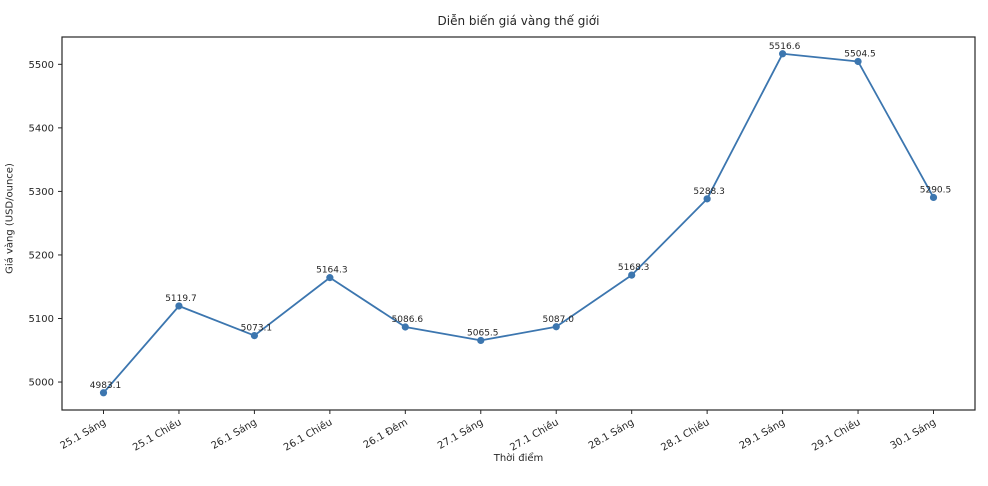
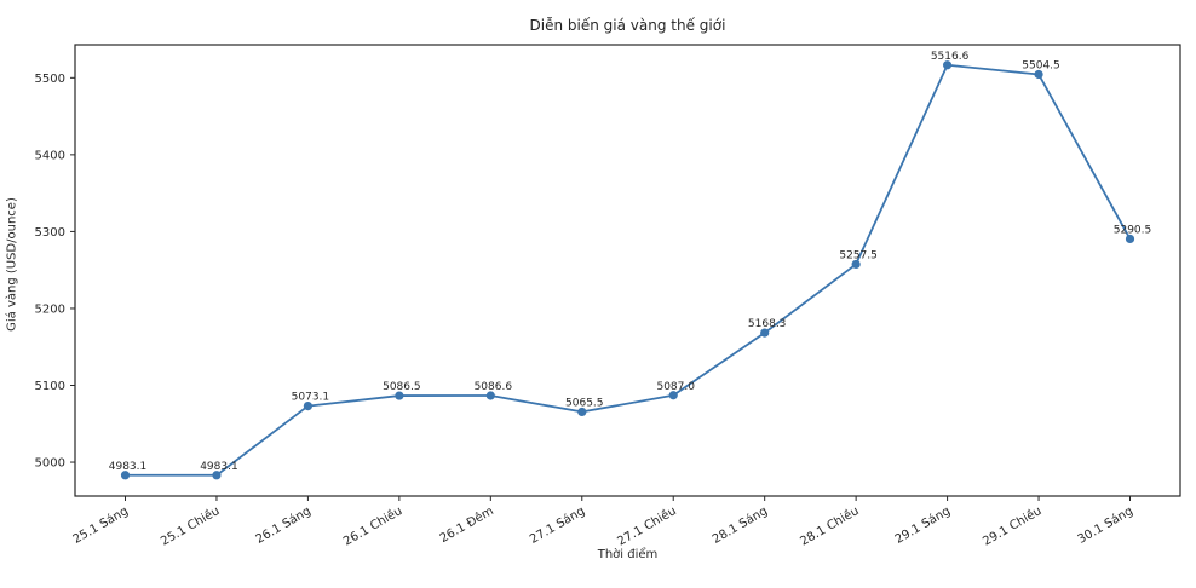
25.1 Chiều: 5119.7 -> 4983.1
26.1 Chiều: 5164.3 -> 5086.5
28.1 Chiều: 5288.3 -> 5257.5
